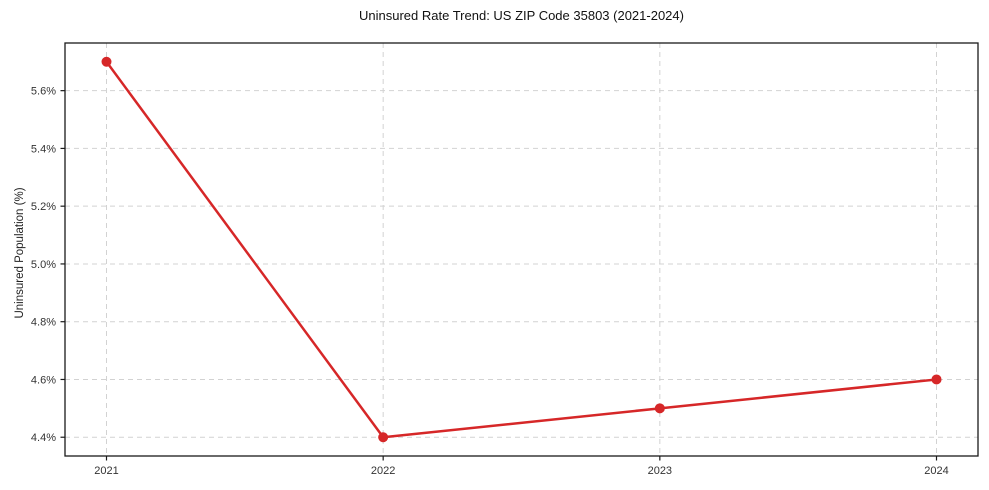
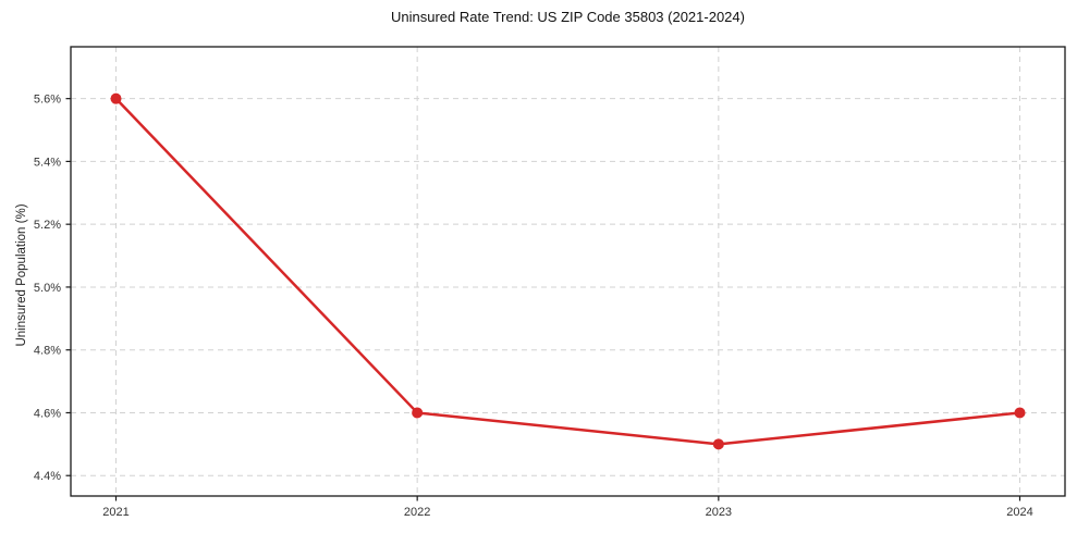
2021: 5.7% -> 5.6%
2022: 4.4% -> 4.6%
